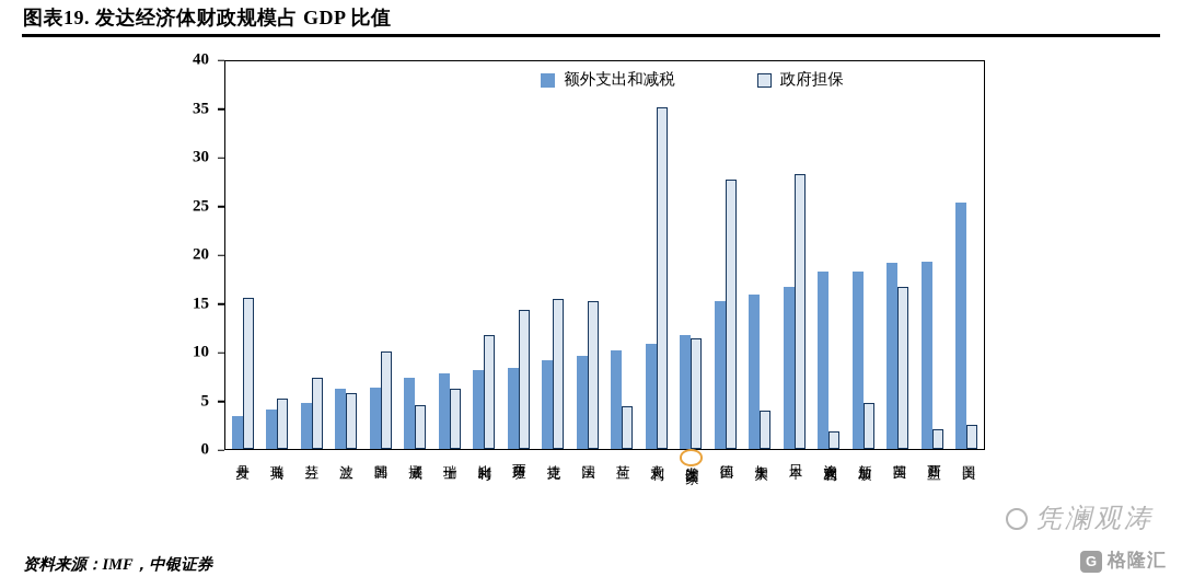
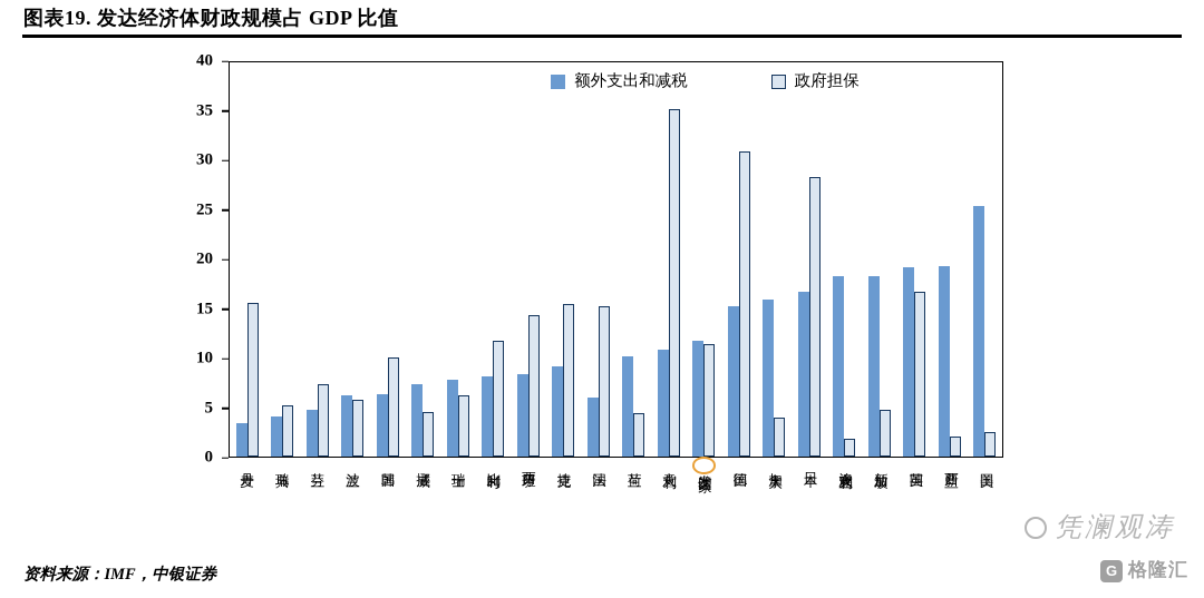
额外支出和减税/法国: 10 -> 6
政府担保/德国: 28 -> 31
